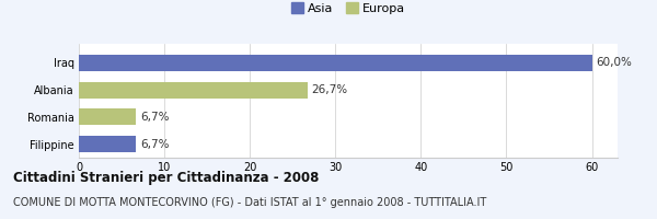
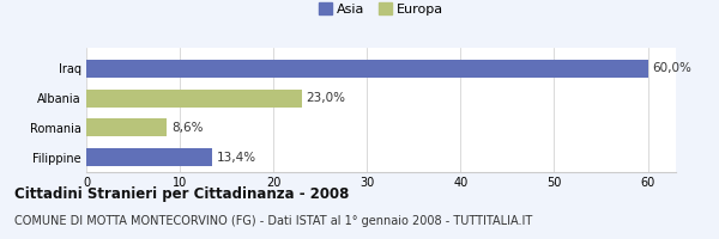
Albania: 26,7% -> 23,0%
Romania: 6,7% -> 8,6%
Filippine: 6,7% -> 13,4%
